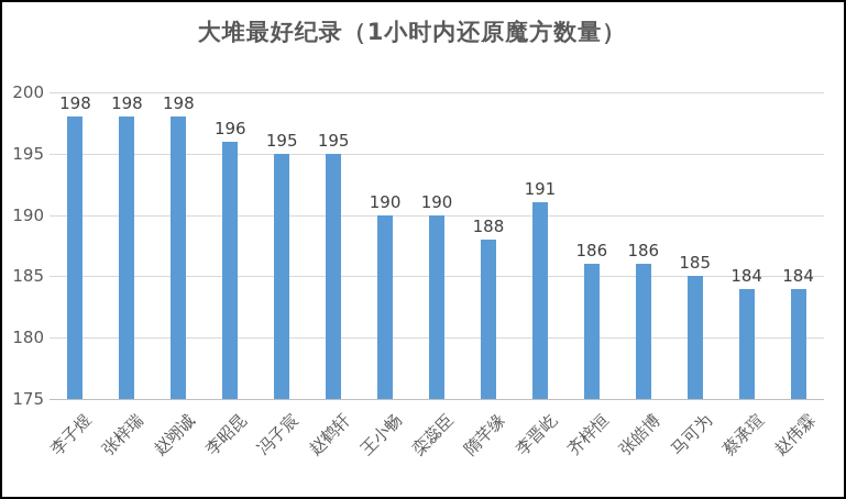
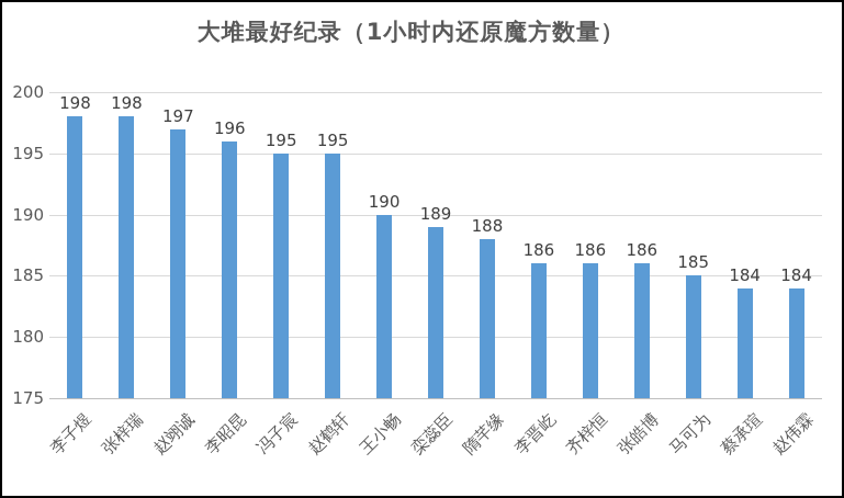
赵翊诚: 198 -> 197
栾蕊臣: 190 -> 189
李晋屹: 191 -> 186
